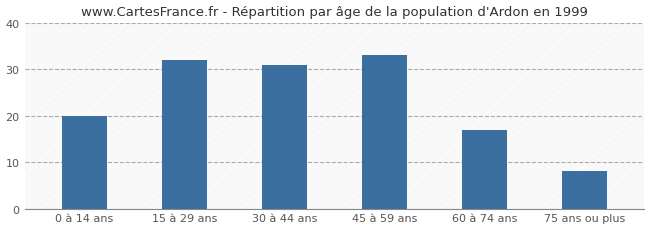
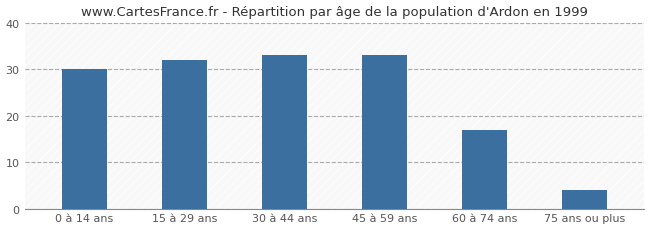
0 à 14 ans: 20 -> 30
30 à 44 ans: 31 -> 33
75 ans ou plus: 8 -> 4
